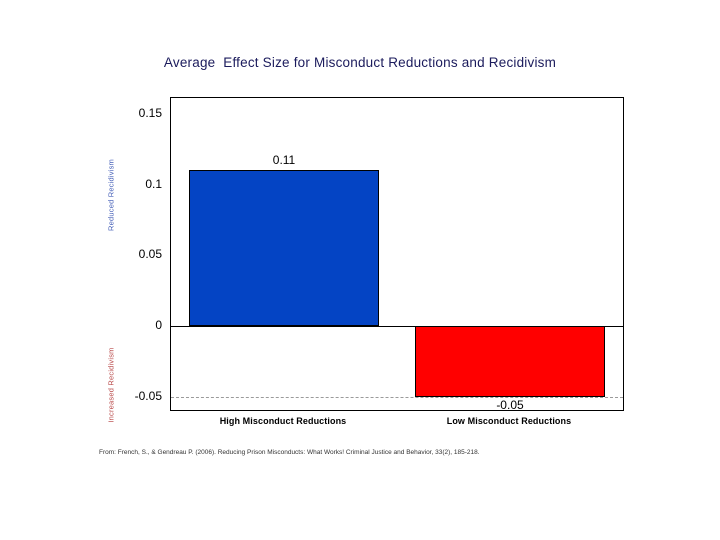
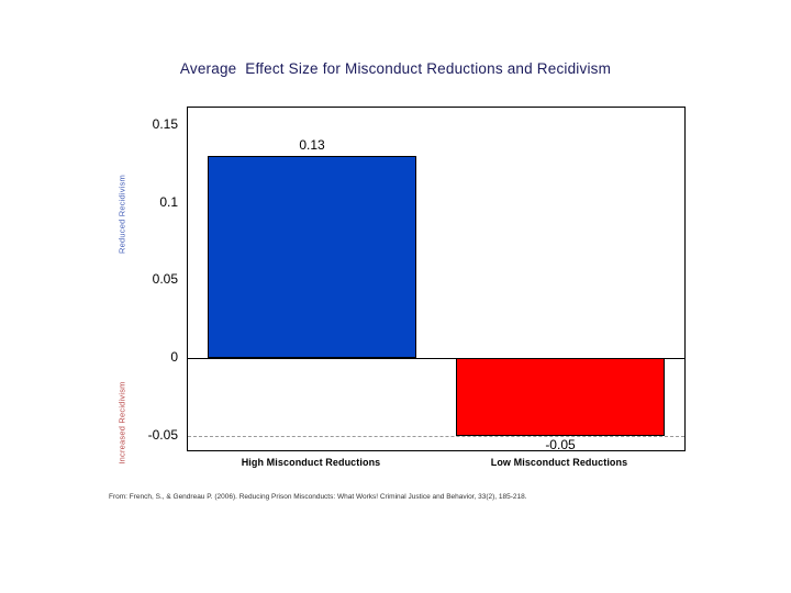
High Misconduct Reductions: 0.11 -> 0.13
